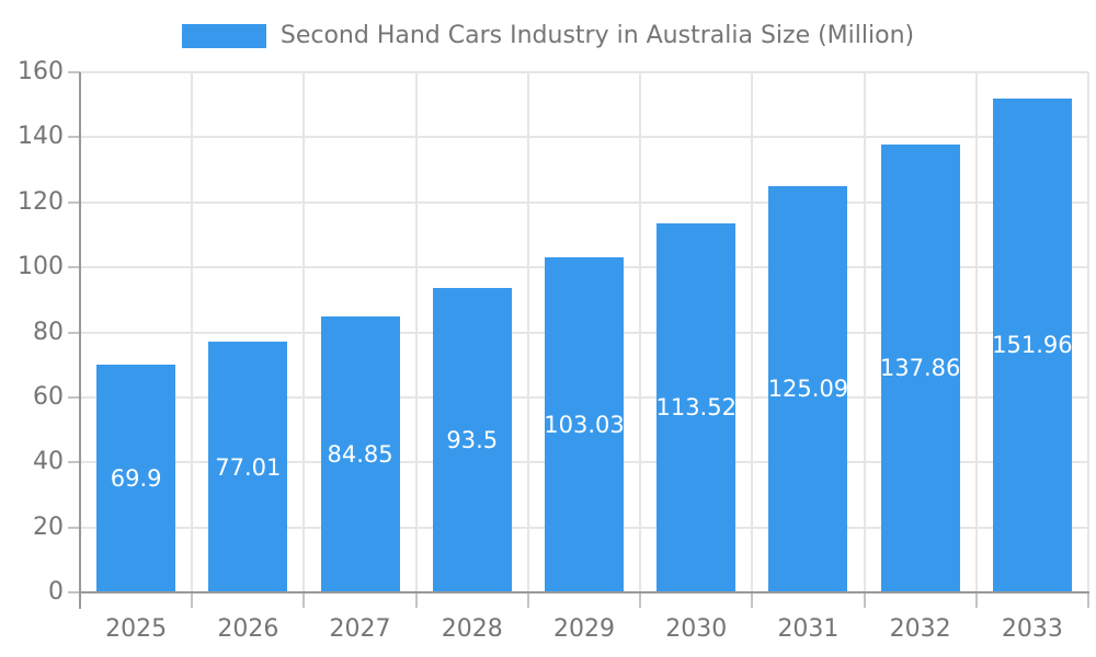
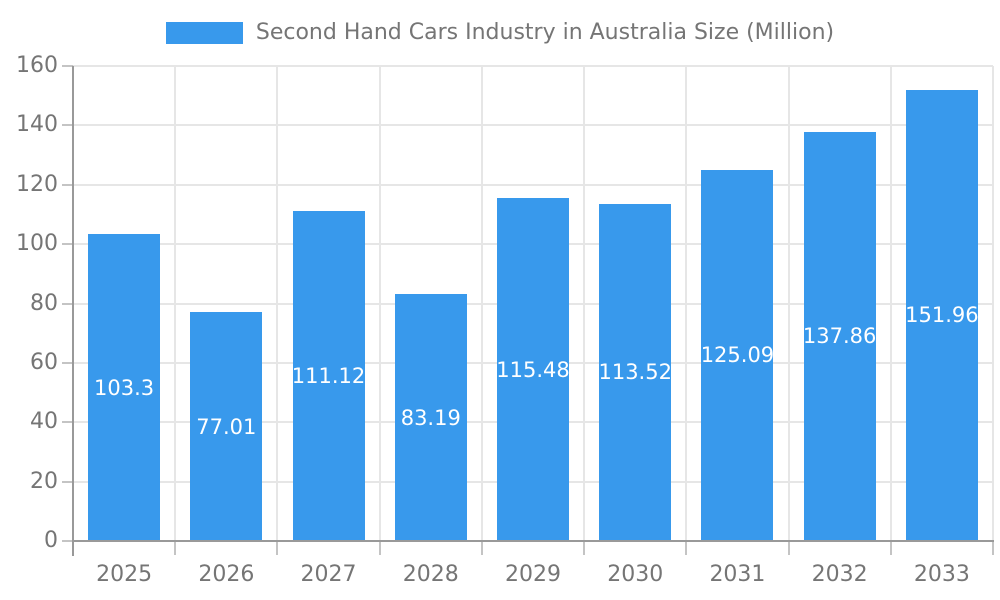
2025: 69.9 -> 103.3
2027: 84.85 -> 111.12
2028: 93.5 -> 83.19
2029: 103.03 -> 115.48
